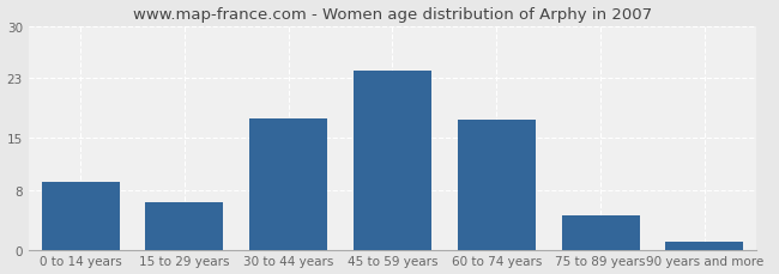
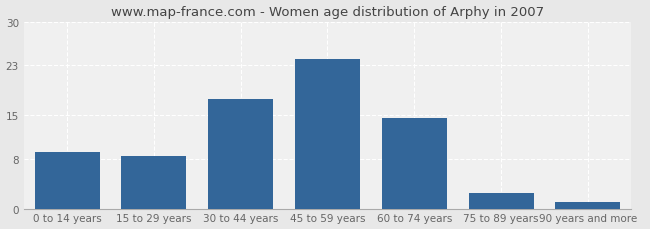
15 to 29 years: 6.4 -> 8.5
60 to 74 years: 17.4 -> 14.5
75 to 89 years: 4.6 -> 2.5
